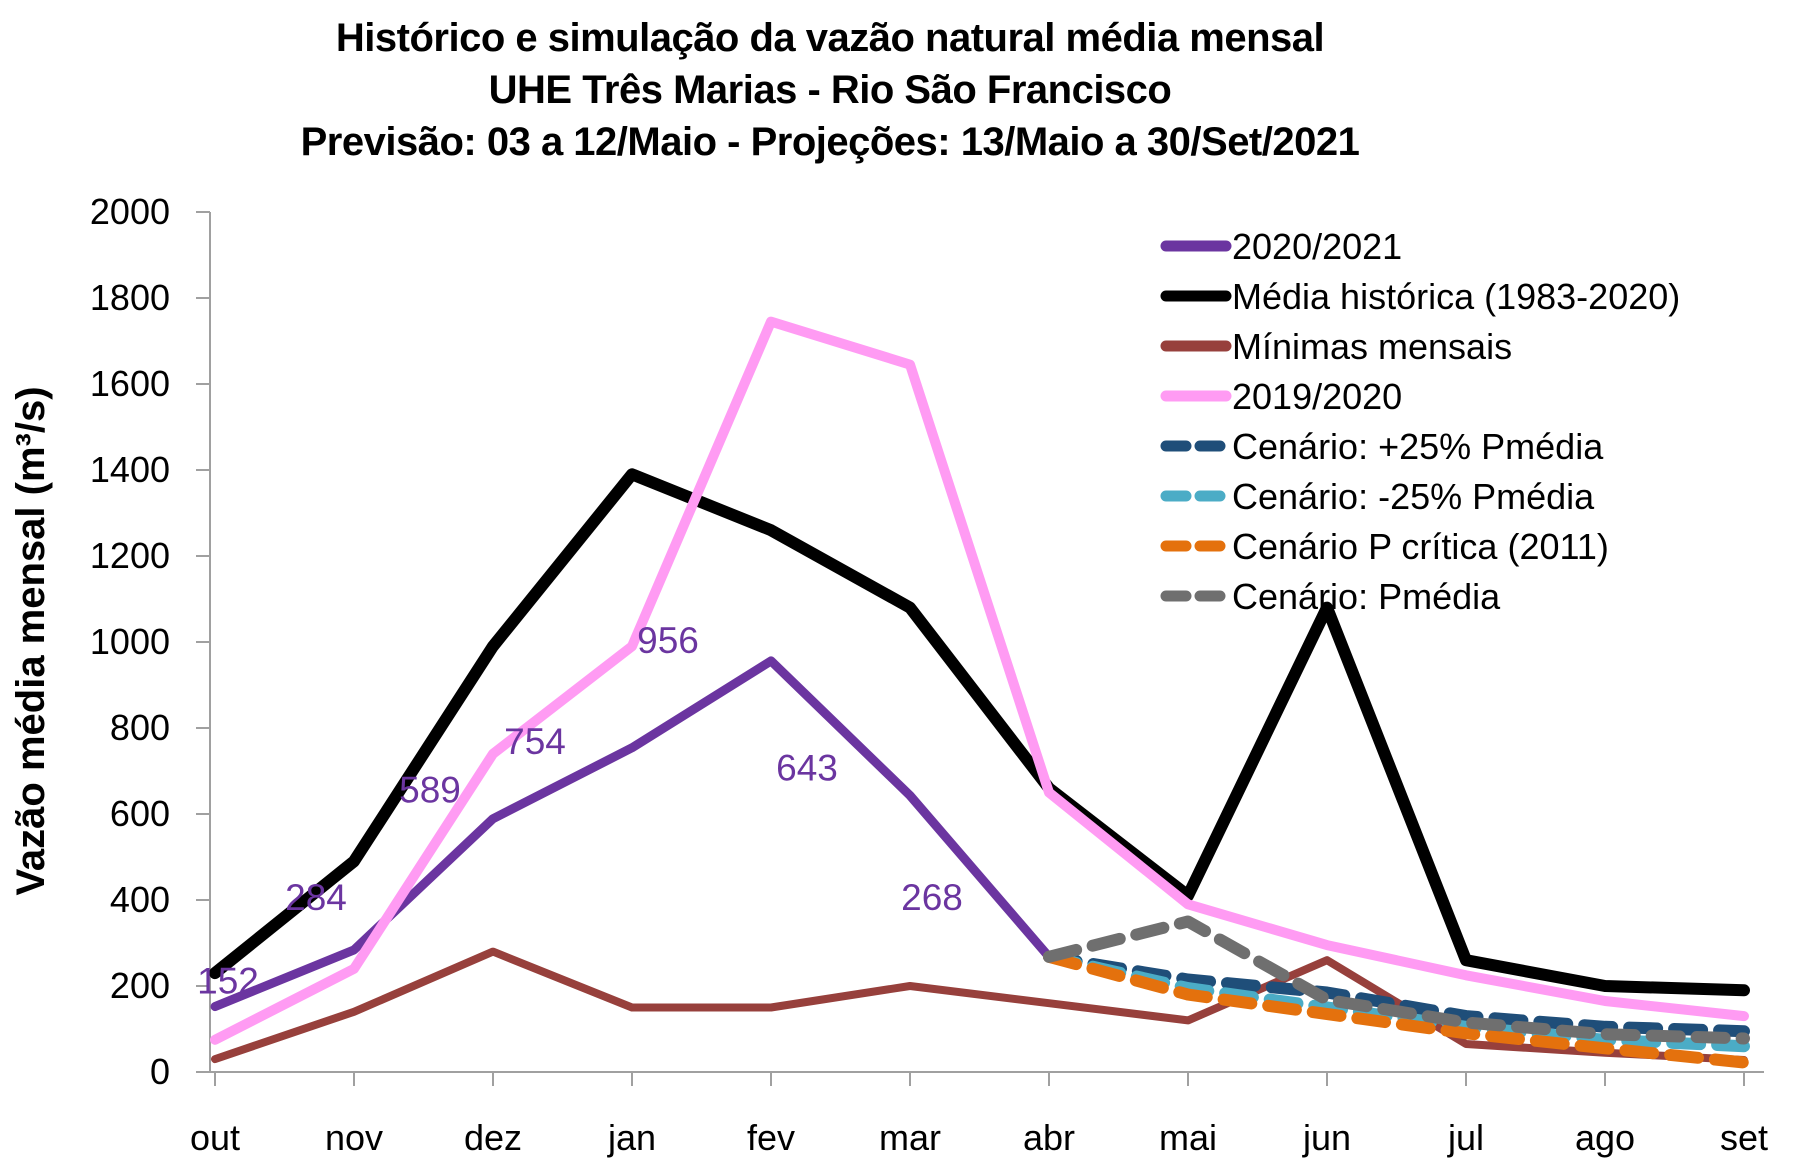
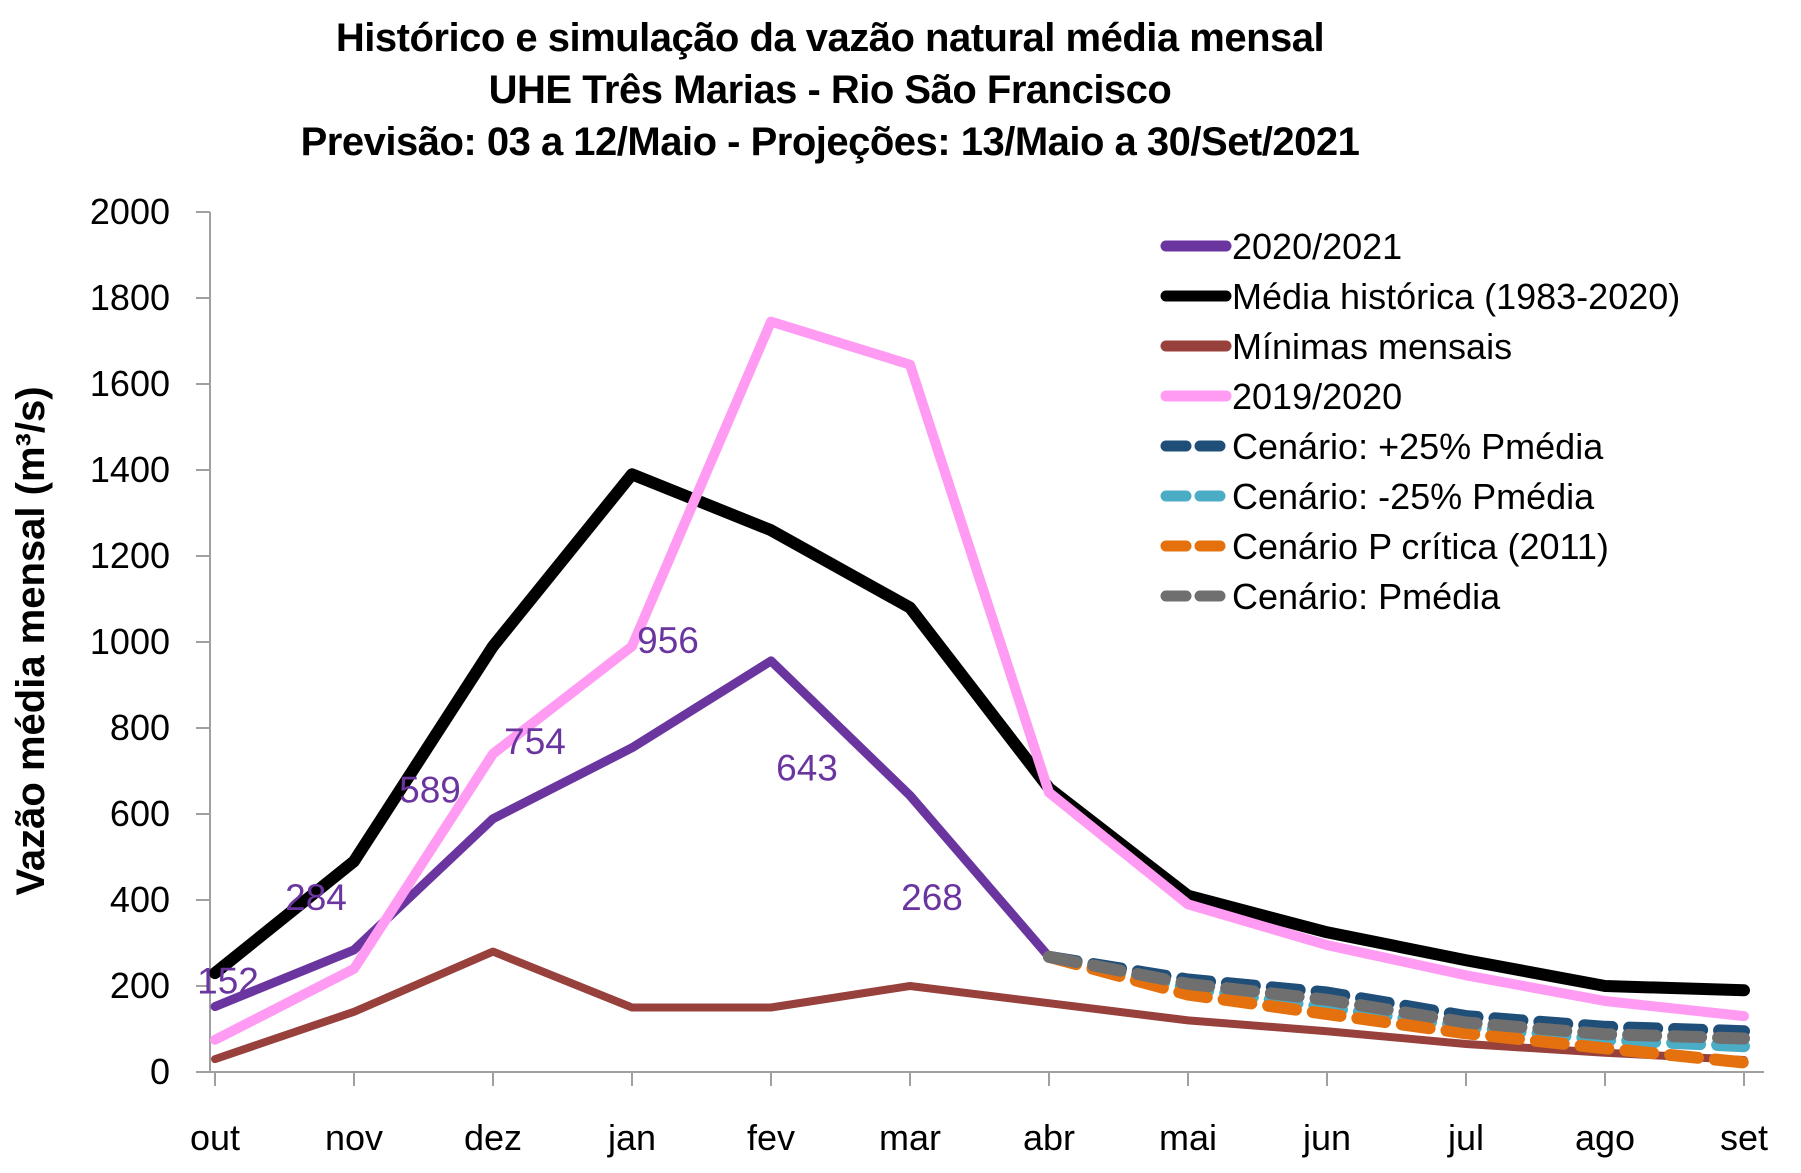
Cenário: Pmédia/mai: 350 -> 200
Média histórica (1983-2020)/jun: 1080 -> 320
Mínimas mensais/jun: 260 -> 100
